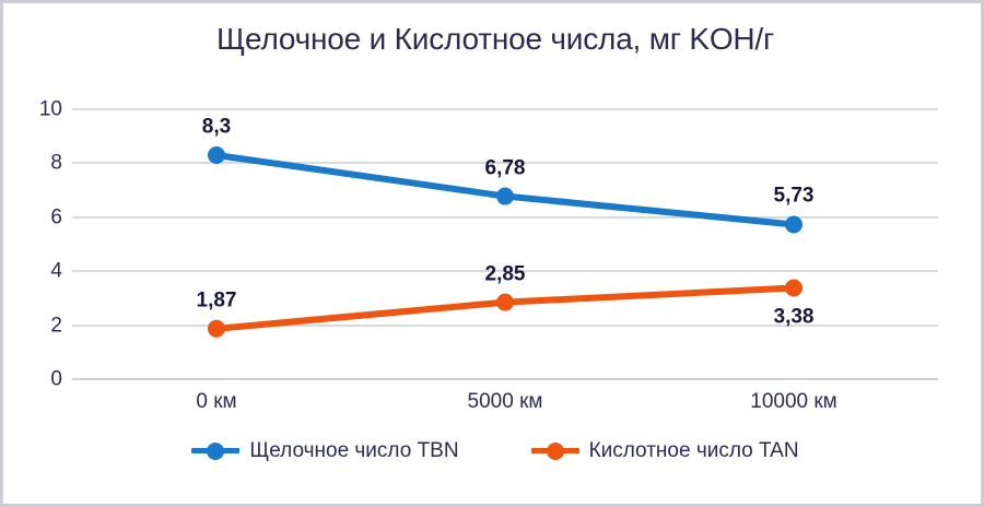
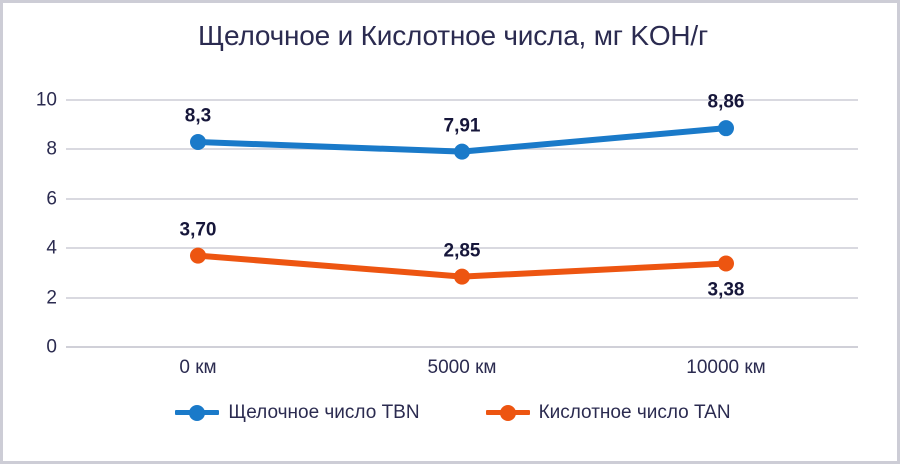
Кислотное число TAN/0 км: 1,87 -> 3,70
Щелочное число TBN/5000 км: 6,78 -> 7,91
Щелочное число TBN/10000 км: 5,73 -> 8,86
